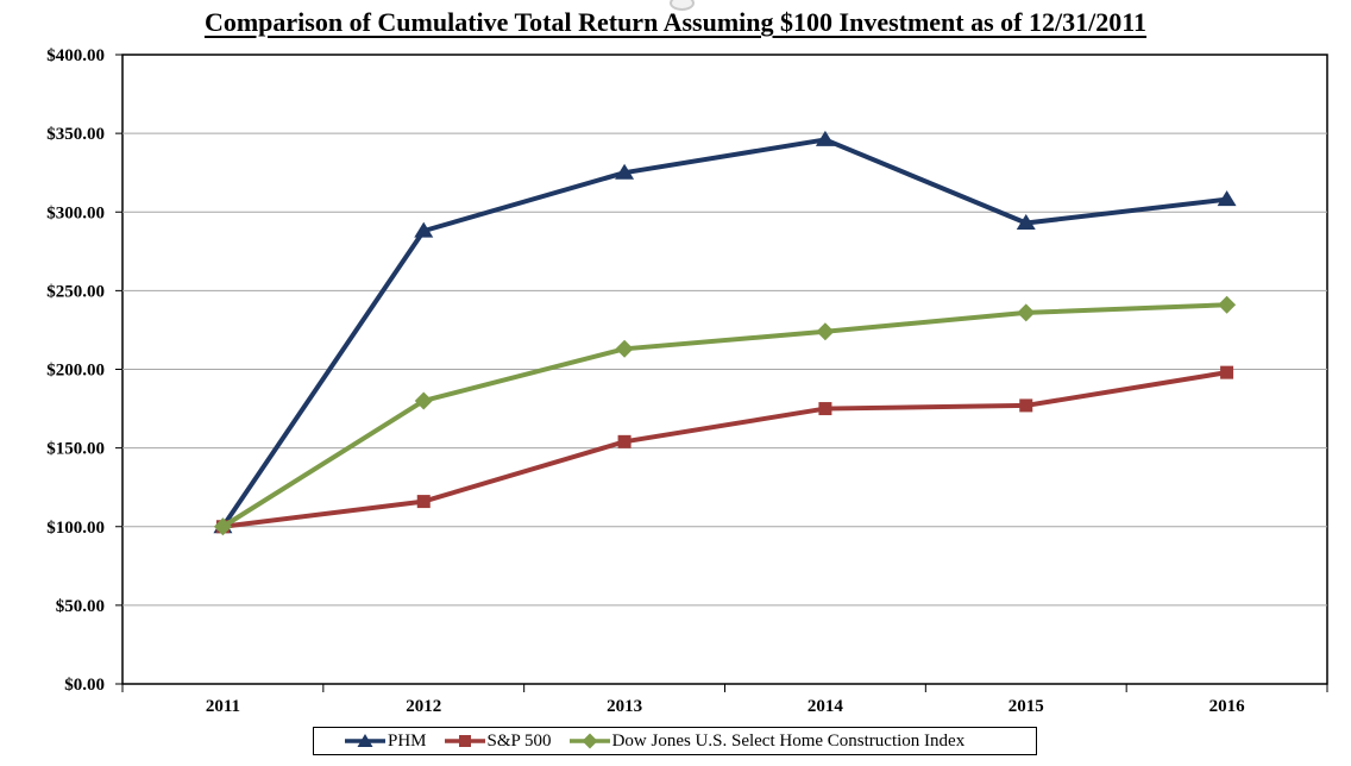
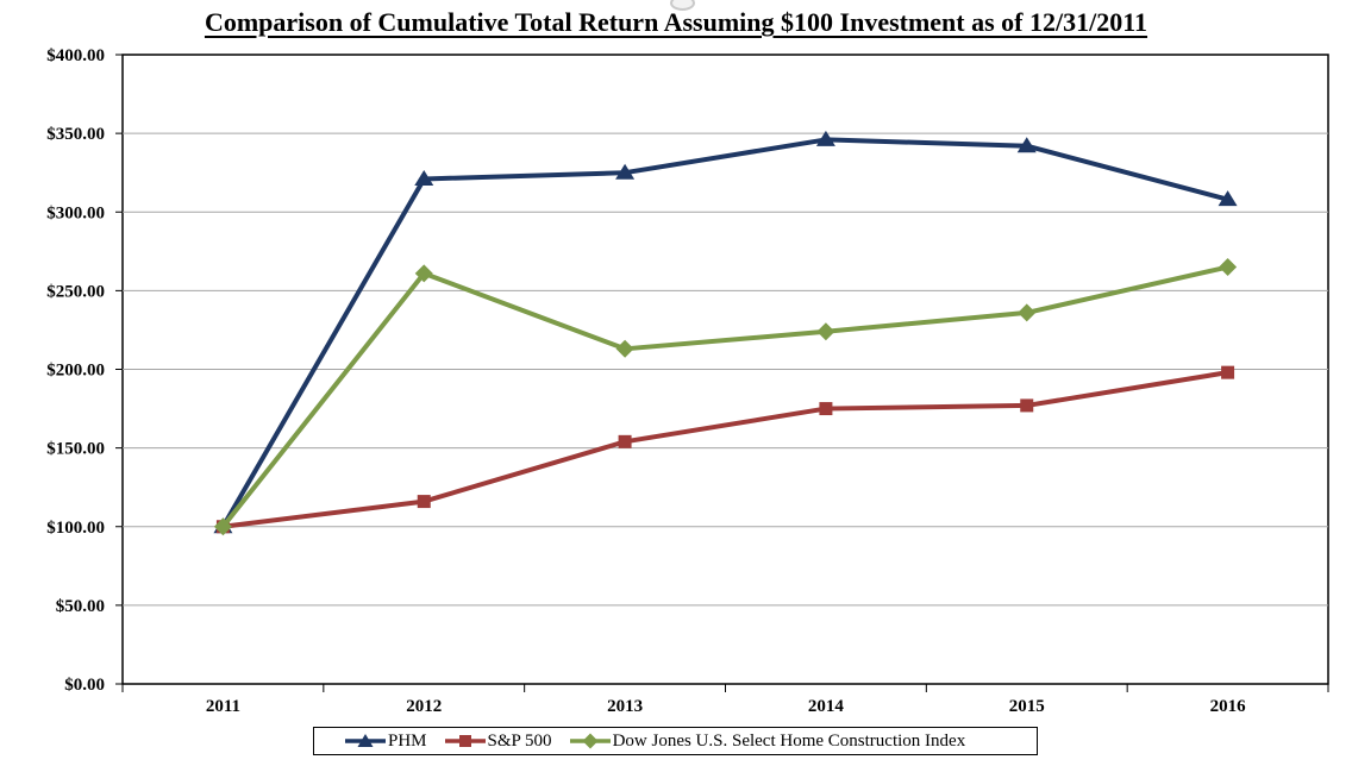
PHM/2012: $288 -> $321
Dow Jones U.S. Select Home Construction Index/2012: $180 -> $261
PHM/2015: $293 -> $342
Dow Jones U.S. Select Home Construction Index/2016: $241 -> $265
